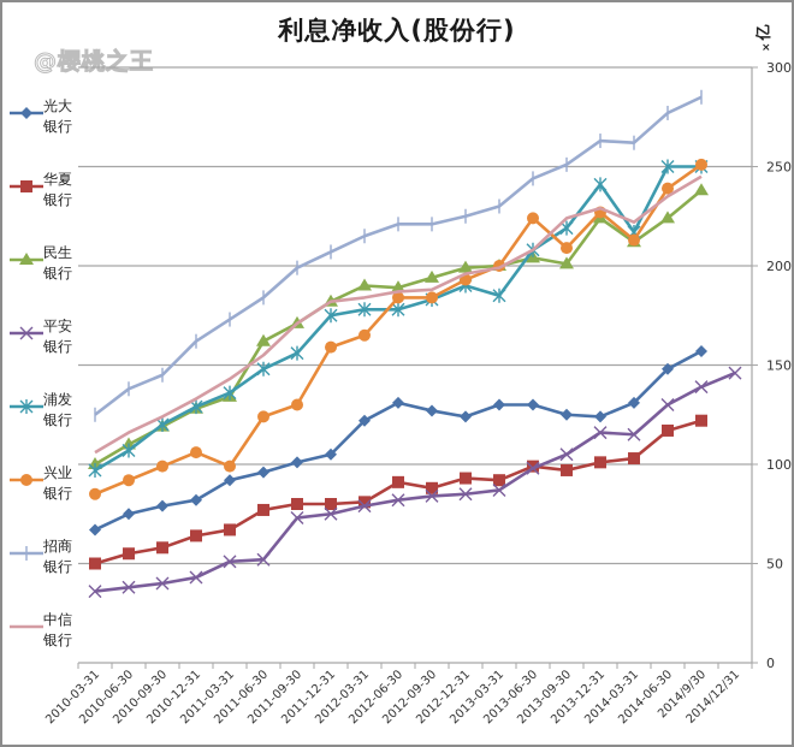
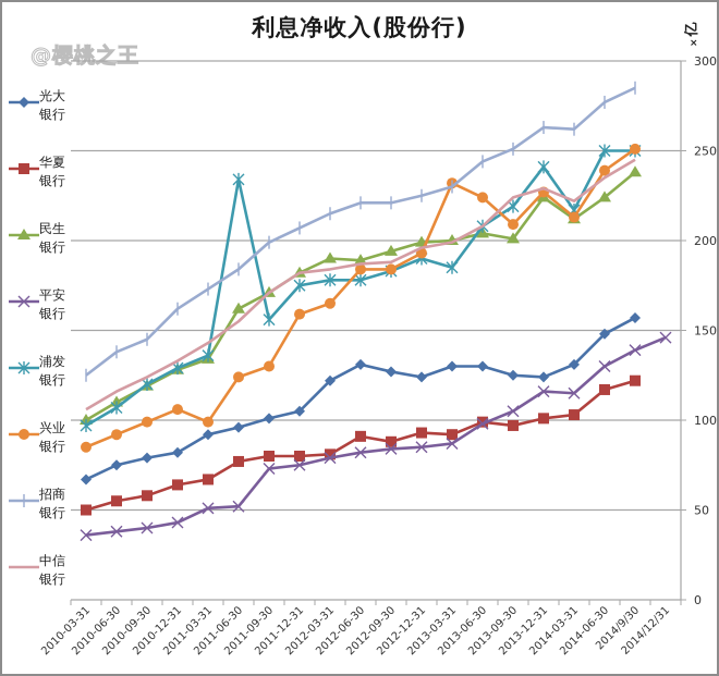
浦发银行/2011-06-30: 148 -> 234
兴业银行/2013-03-31: 200 -> 232
